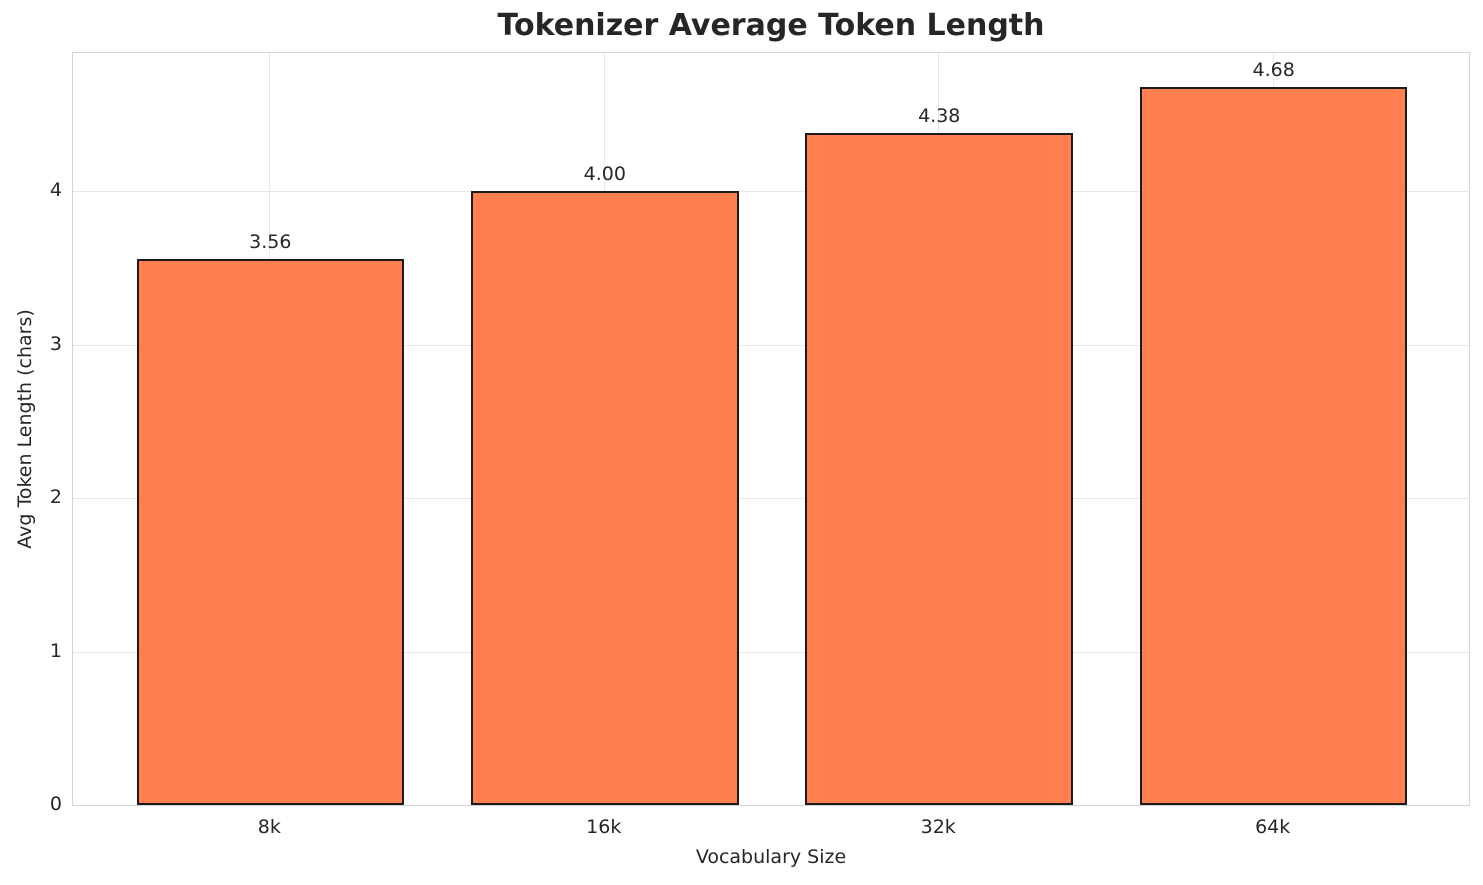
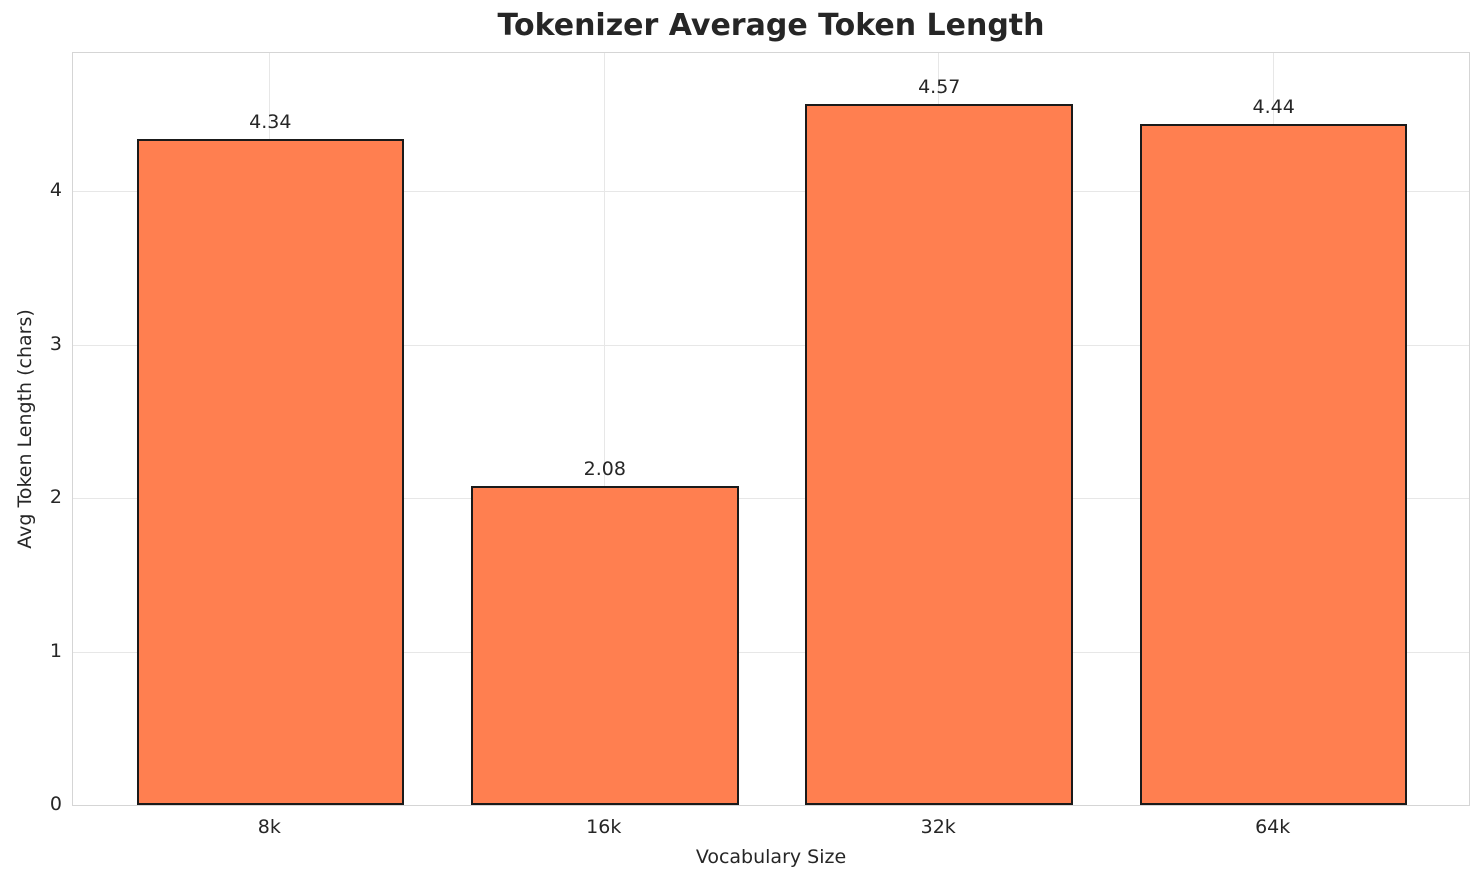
8k: 3.56 -> 4.34
16k: 4.00 -> 2.08
32k: 4.38 -> 4.57
64k: 4.68 -> 4.44
